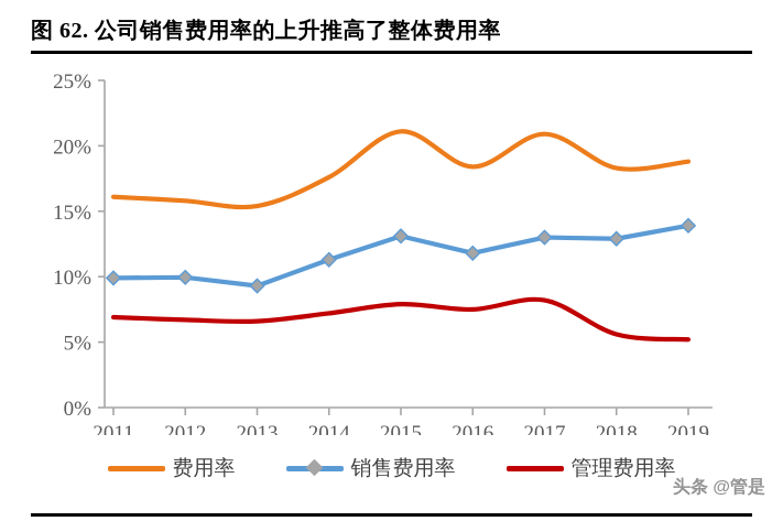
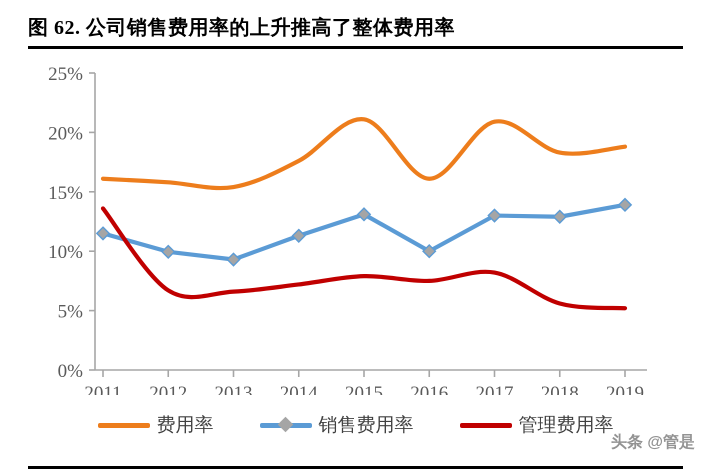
销售费用率/2011: 9.9% -> 11.5%
管理费用率/2011: 6.9% -> 13.6%
费用率/2016: 18.4% -> 16.1%
销售费用率/2016: 11.8% -> 10.0%
